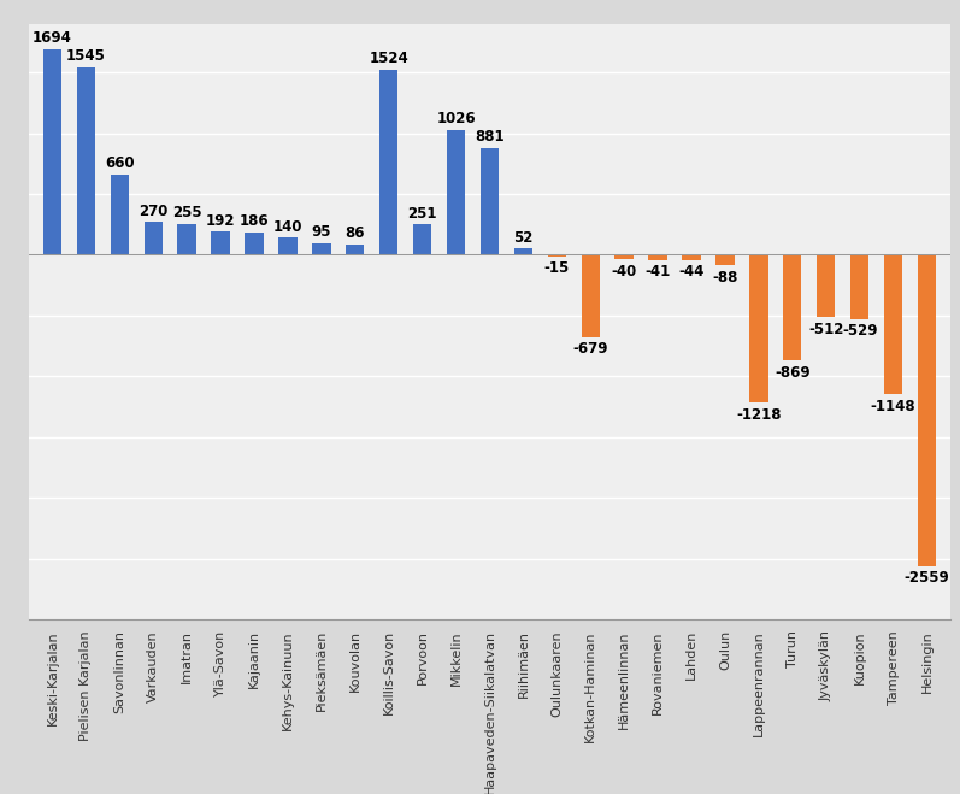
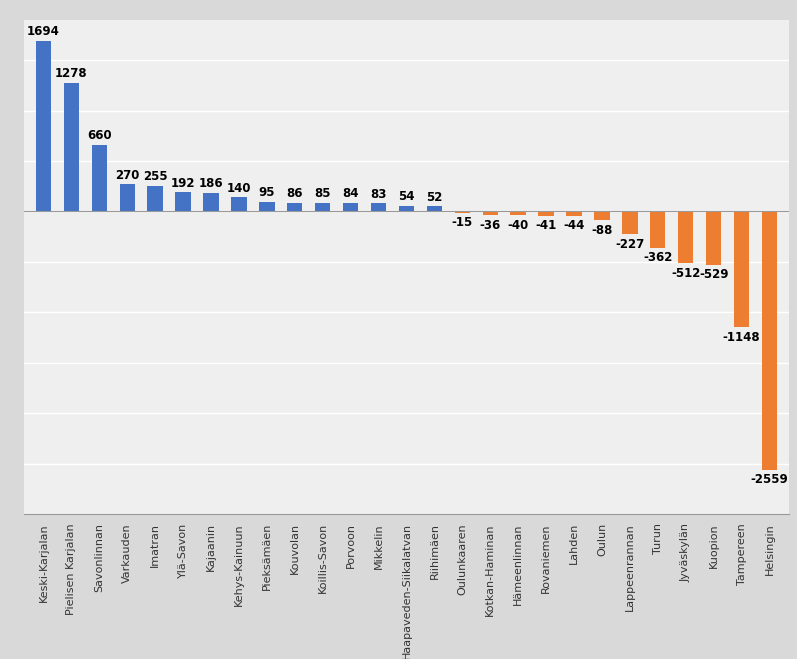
Pielisen Karjalan: 1545 -> 1278
Koillis-Savon: 1524 -> 85
Porvoon: 251 -> 84
Mikkelin: 1026 -> 83
Haapaveden-Siikalatvan: 881 -> 54
Kotkan-Haminan: -679 -> -36
Lappeenrannan: -1218 -> -227
Turun: -869 -> -362
